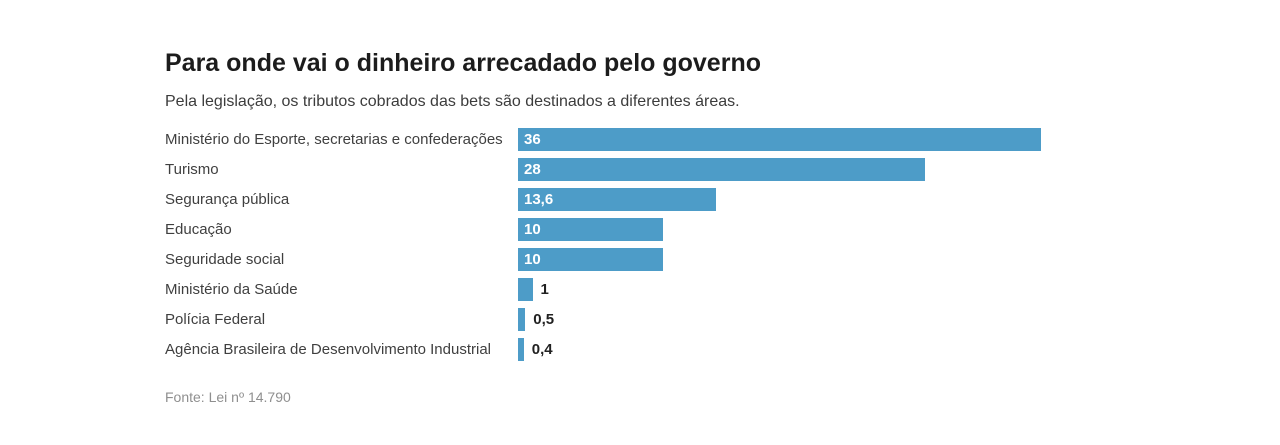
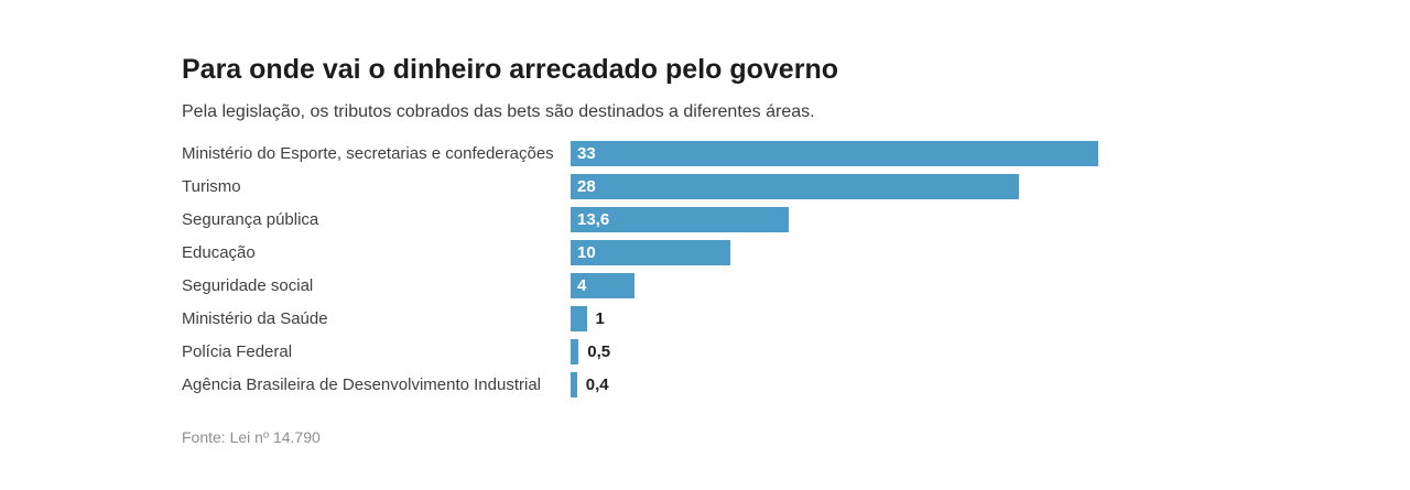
Ministério do Esporte, secretarias e confederações: 36 -> 33
Seguridade social: 10 -> 4
